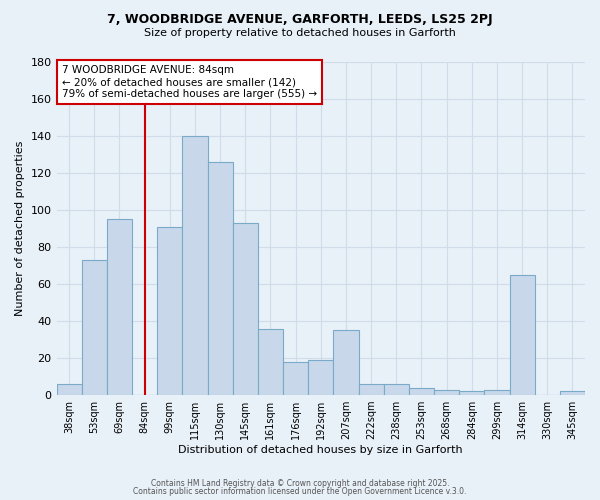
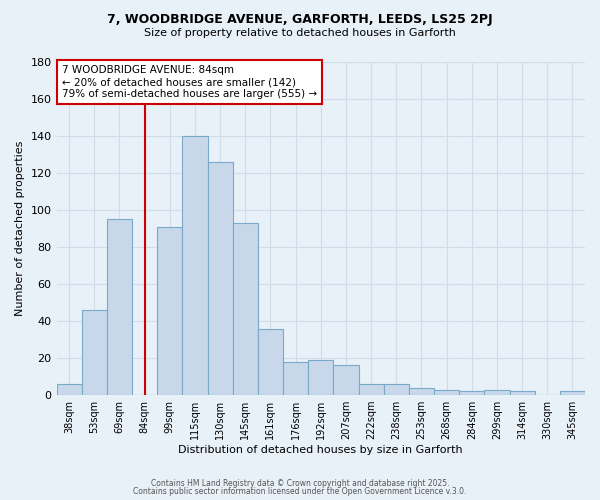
53sqm: 73 -> 46
207sqm: 35 -> 16
314sqm: 65 -> 2
